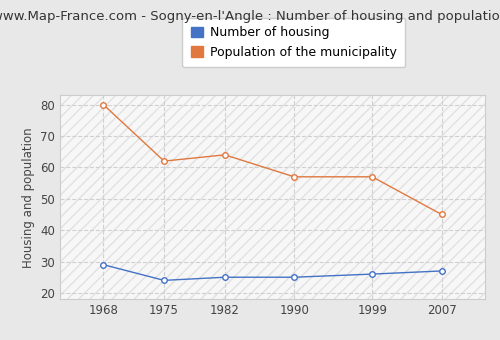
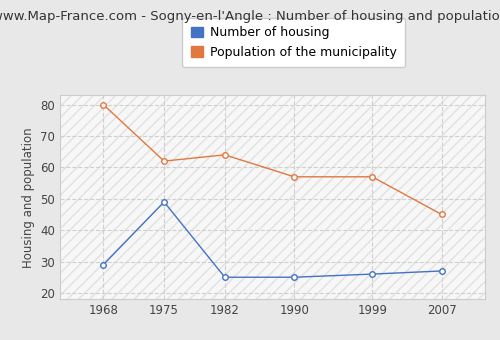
Number of housing/1975: 24 -> 49
